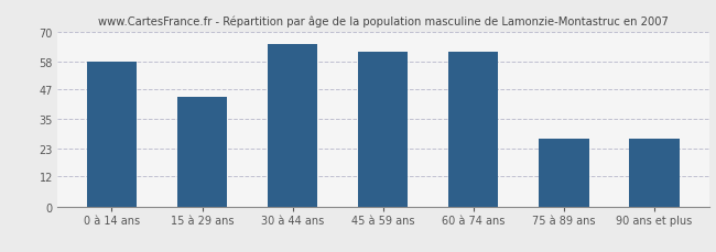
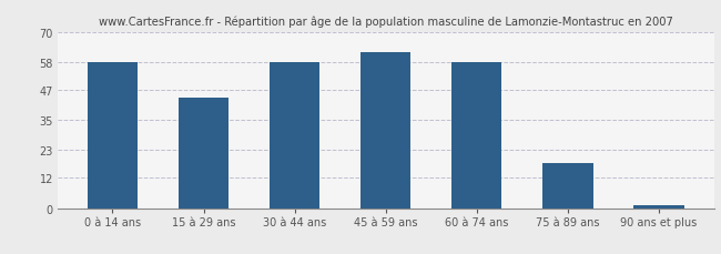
30 à 44 ans: 65 -> 58
60 à 74 ans: 62 -> 58
75 à 89 ans: 27 -> 18
90 ans et plus: 27 -> 1
